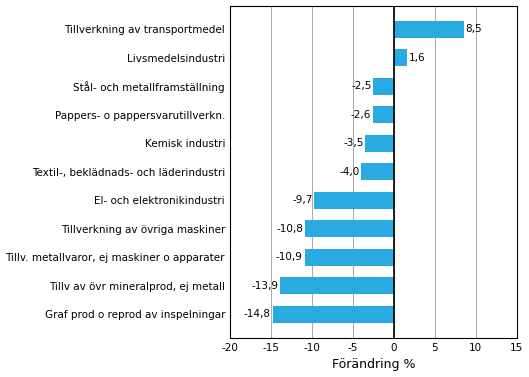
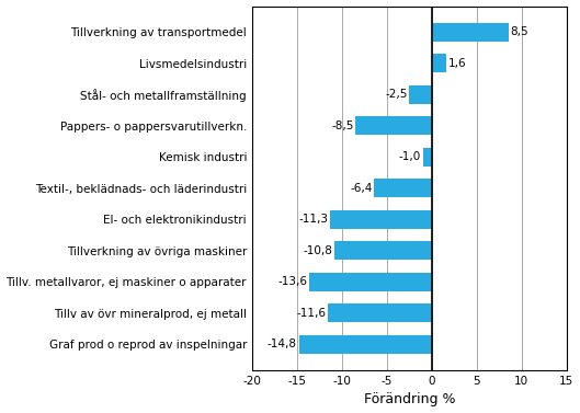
Pappers- o pappersvarutillverkn.: -2,6 -> -8,5
Kemisk industri: -3,5 -> -1,0
Textil-, beklädnads- och läderindustri: -4,0 -> -6,4
El- och elektronikindustri: -9,7 -> -11,3
Tillv. metallvaror, ej maskiner o apparater: -10,9 -> -13,6
Tillv av övr mineralprod, ej metall: -13,9 -> -11,6
